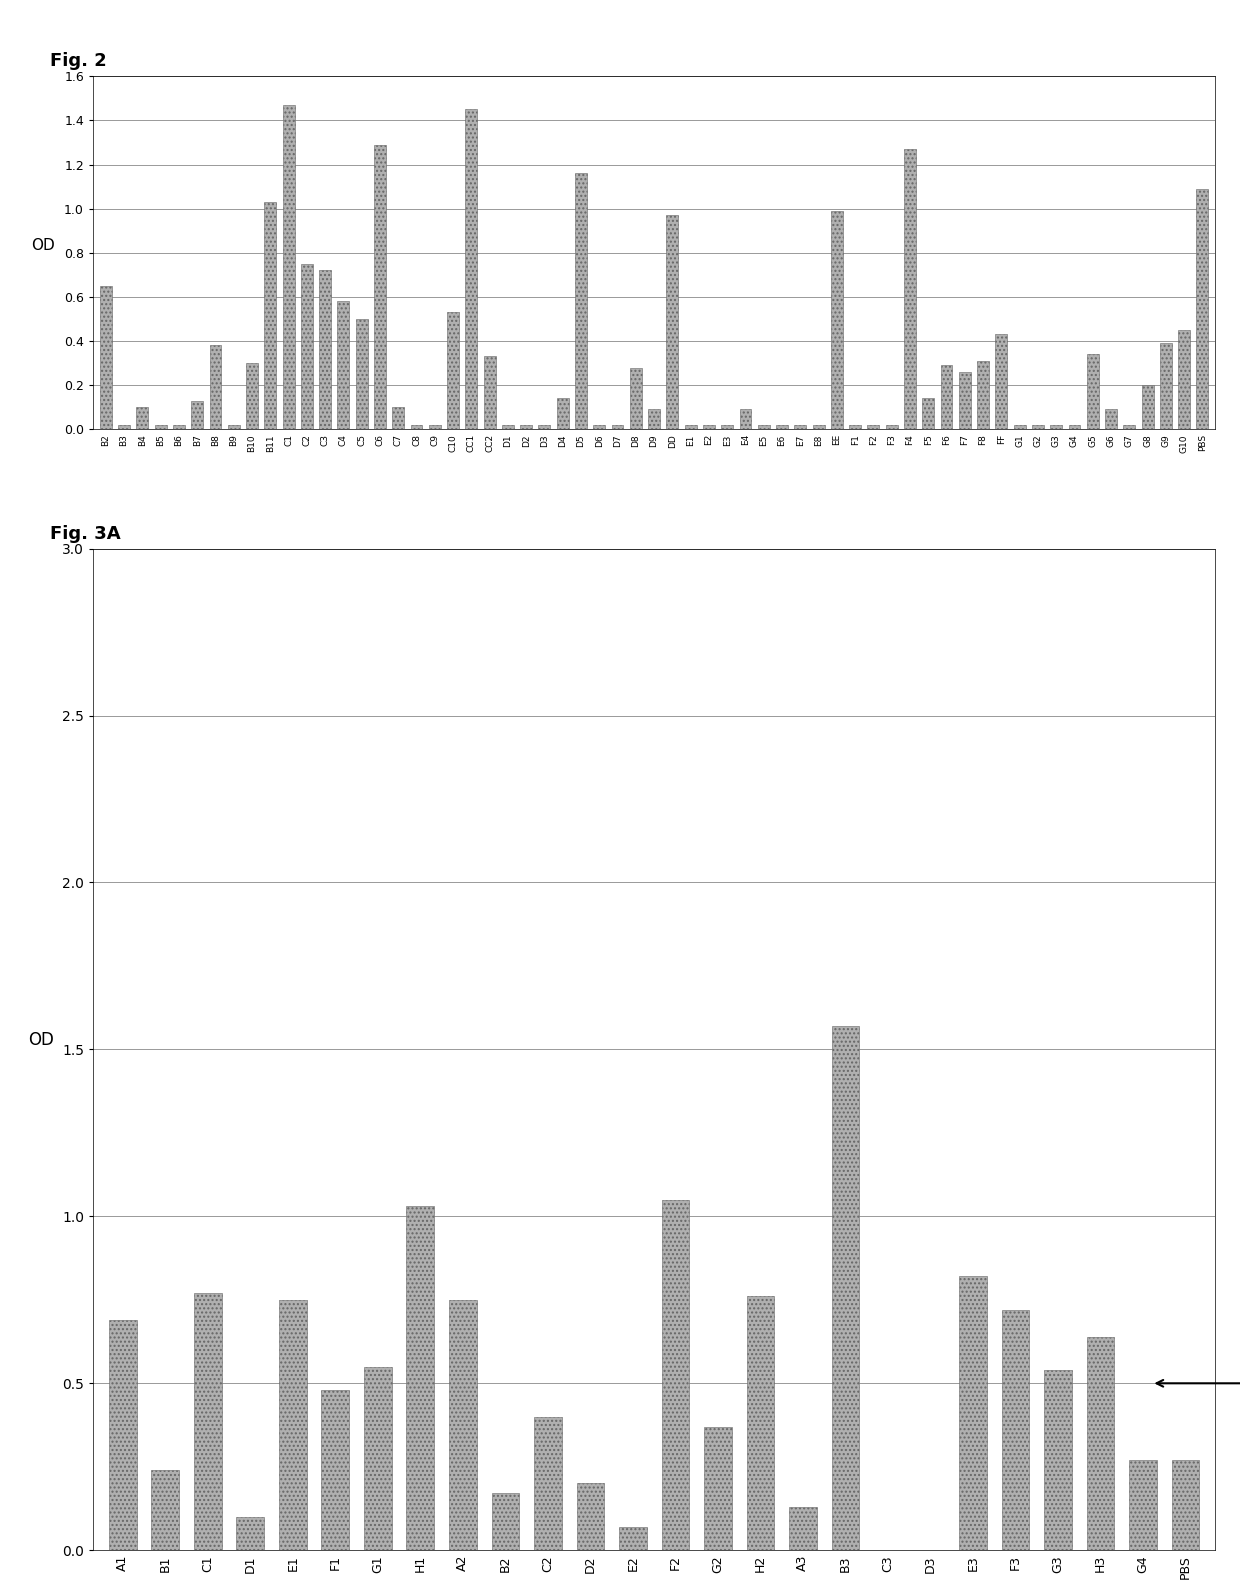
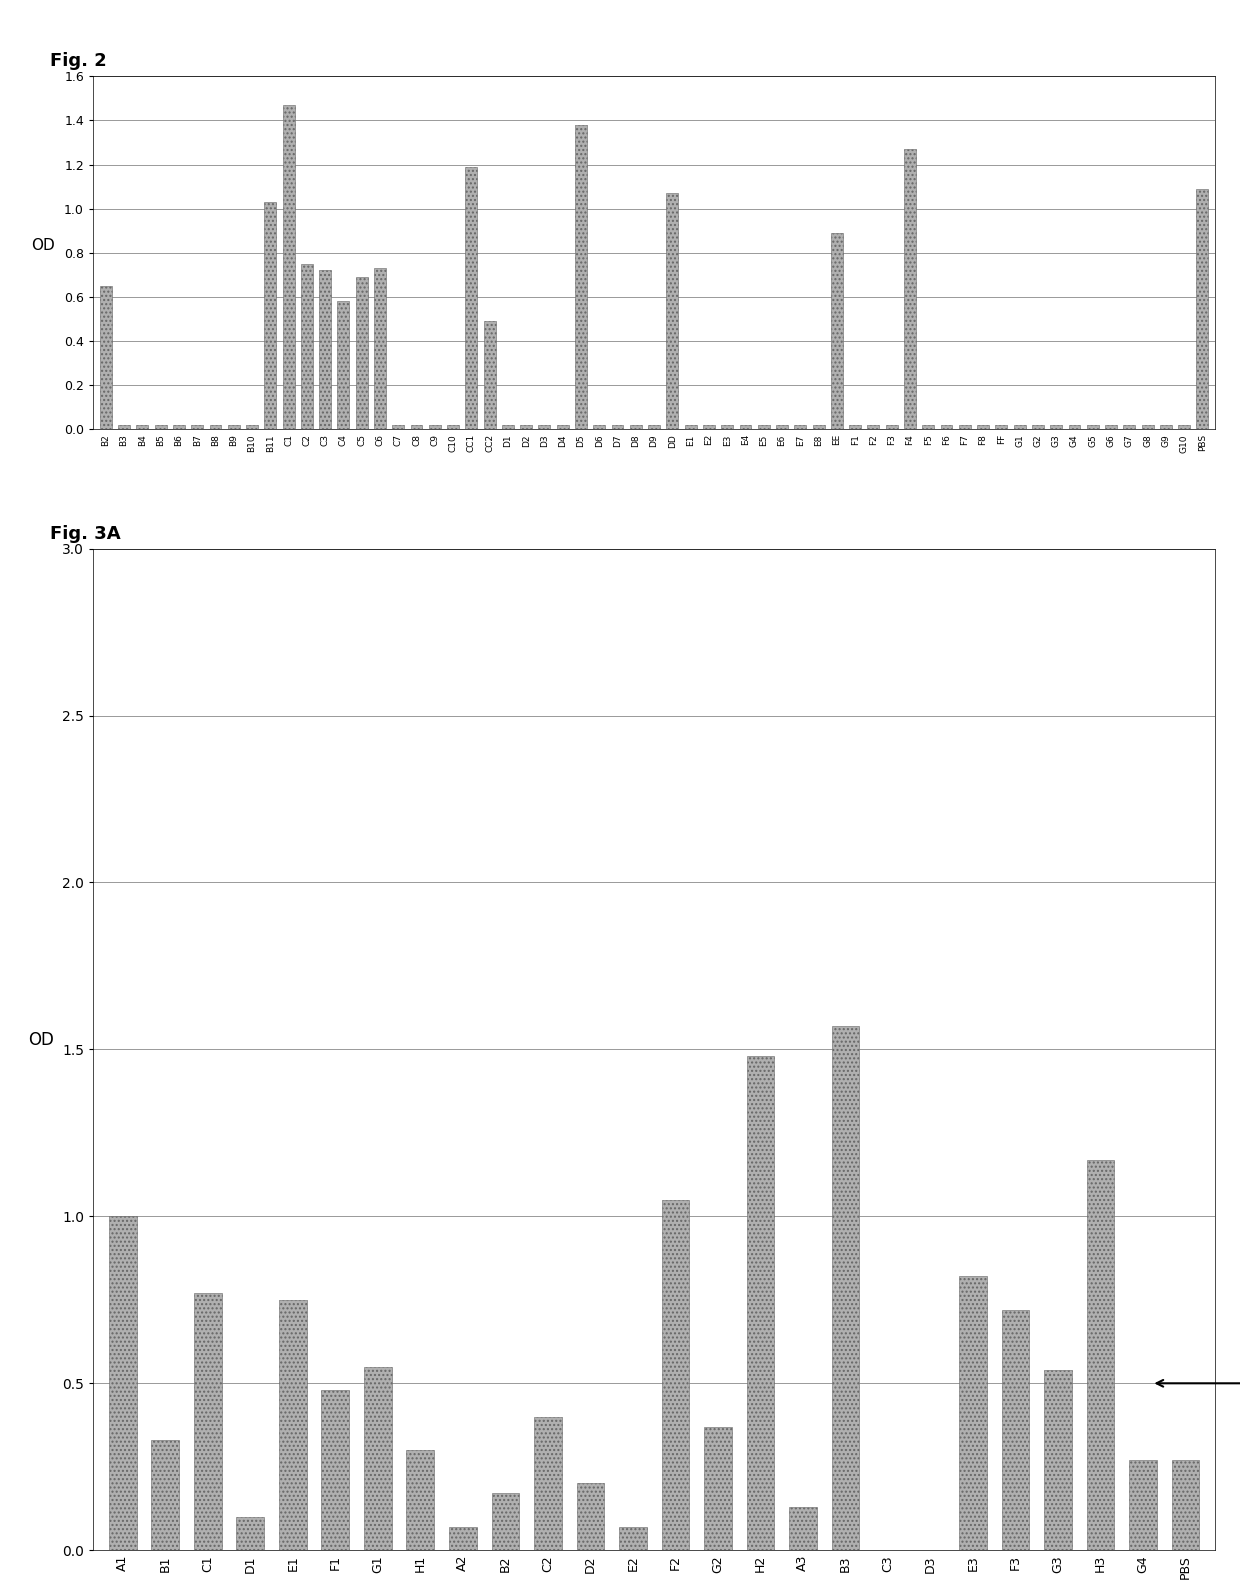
B4: 0.10 -> 0.02
B7: 0.13 -> 0.02
B8: 0.38 -> 0.02
B10: 0.30 -> 0.02
C5: 0.50 -> 0.69
C6: 1.29 -> 0.73
C7: 0.10 -> 0.02
C10: 0.53 -> 0.02
CC1: 1.45 -> 1.19
CC2: 0.33 -> 0.49
D4: 0.14 -> 0.02
D5: 1.16 -> 1.38
D8: 0.28 -> 0.02
D9: 0.09 -> 0.02
DD: 0.97 -> 1.07
E4: 0.09 -> 0.02
EE: 0.99 -> 0.89
F5: 0.14 -> 0.02
F6: 0.29 -> 0.02
F7: 0.26 -> 0.02
F8: 0.31 -> 0.02
FF: 0.43 -> 0.02
G5: 0.34 -> 0.02
G6: 0.09 -> 0.02
G8: 0.20 -> 0.02
G9: 0.39 -> 0.02
G10: 0.45 -> 0.02
A1: 0.69 -> 1.00
B1: 0.24 -> 0.33
H1: 1.03 -> 0.30
A2: 0.75 -> 0.07
H2: 0.76 -> 1.48
H3: 0.64 -> 1.17
